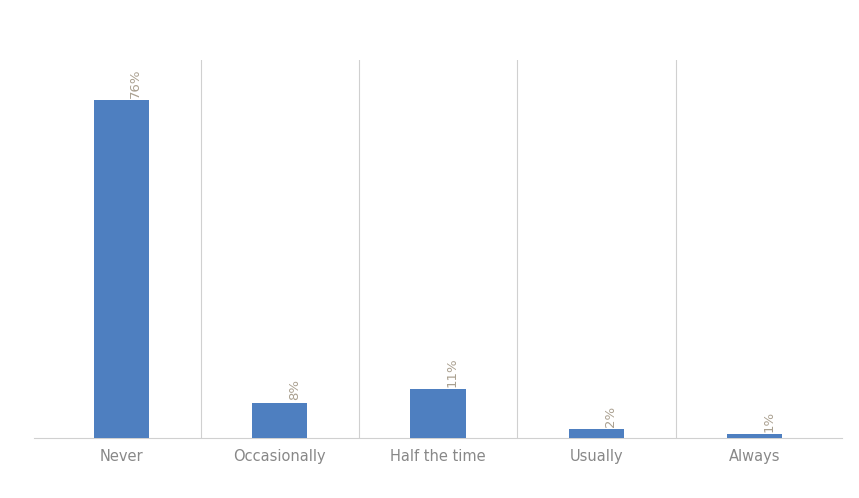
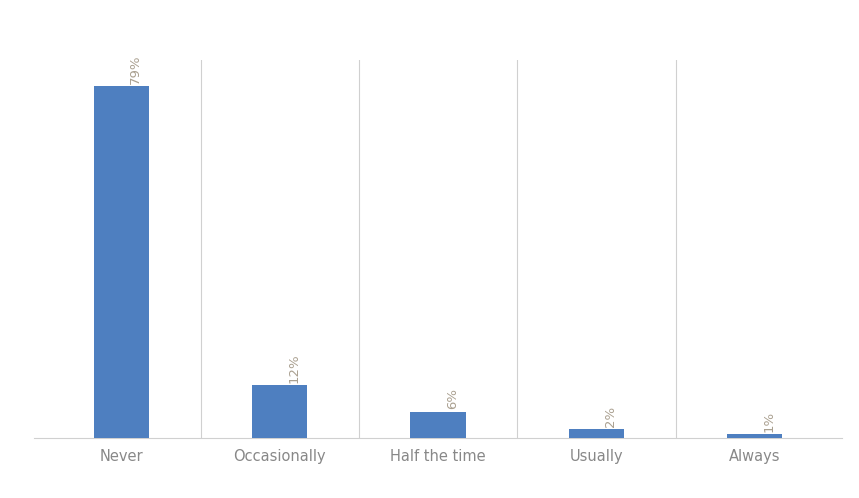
Never: 76% -> 79%
Occasionally: 8% -> 12%
Half the time: 11% -> 6%
